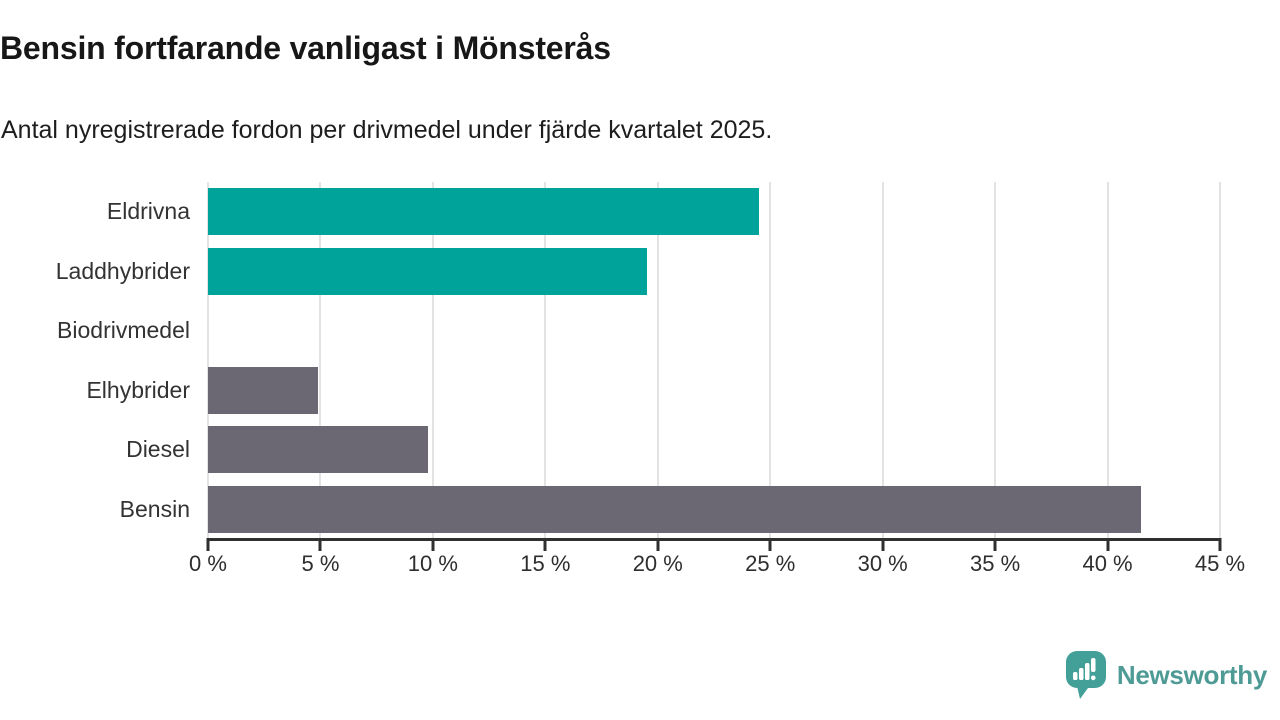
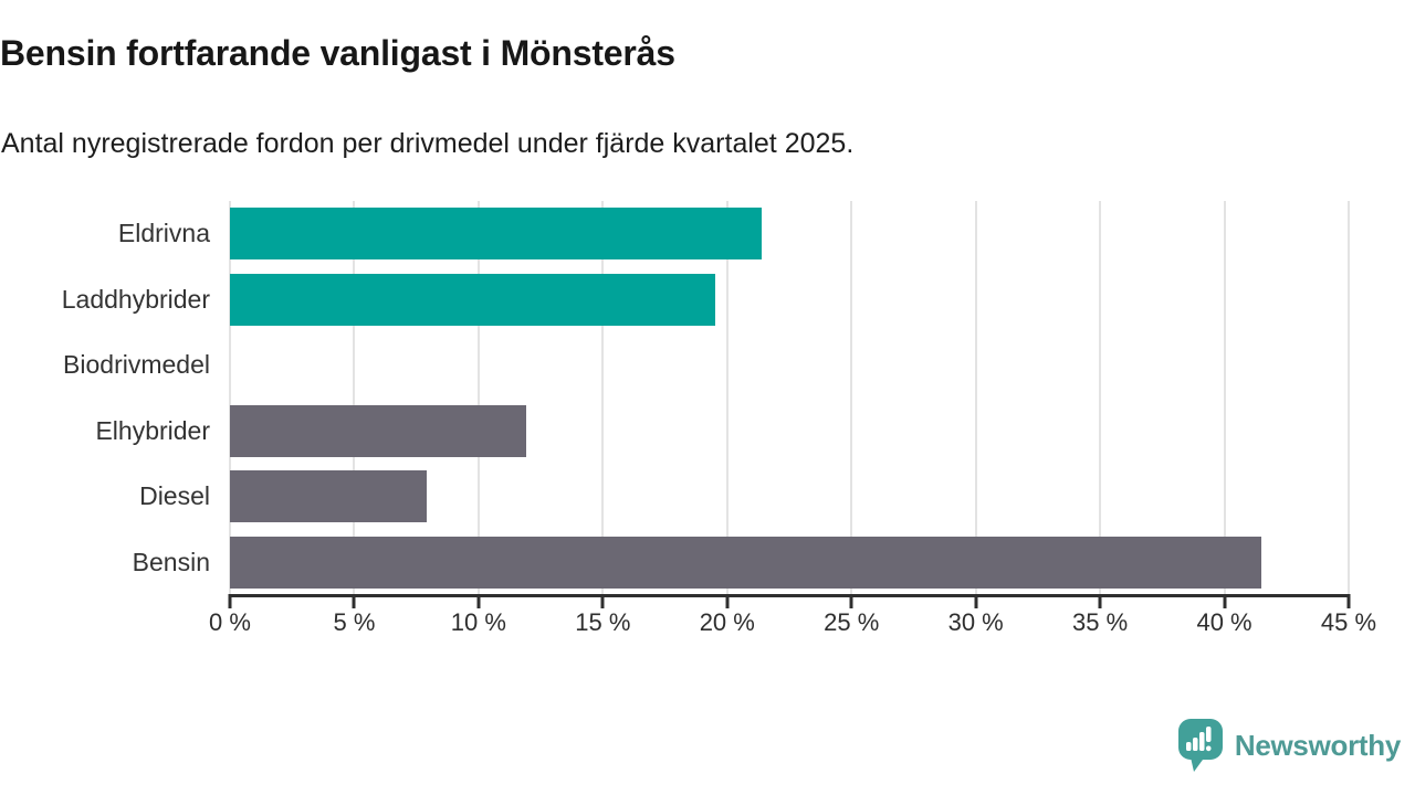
Eldrivna: 24.5% -> 21.4%
Elhybrider: 4.9% -> 11.9%
Diesel: 9.8% -> 7.9%
